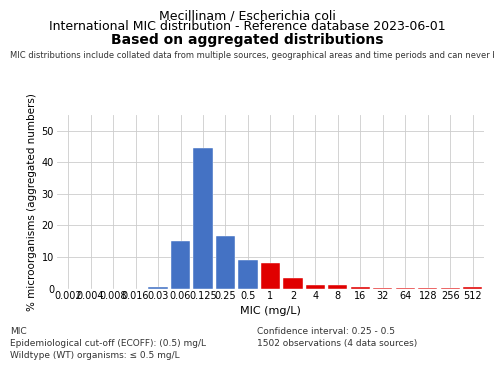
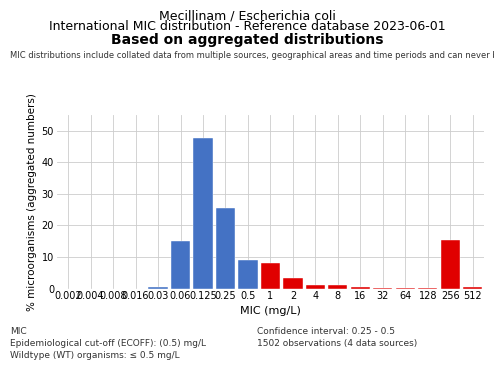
0.125: 44.5 -> 47.5
0.25: 16.5 -> 25.5
256: 0.1 -> 15.5
